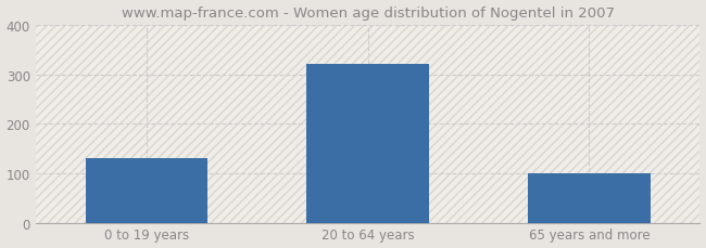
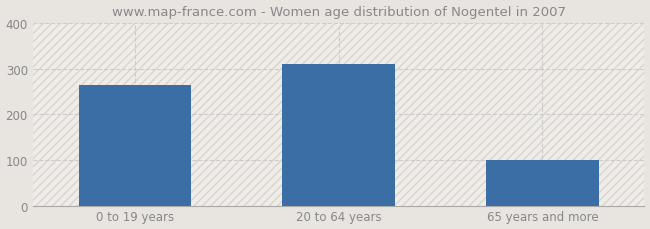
0 to 19 years: 130 -> 265
20 to 64 years: 322 -> 310
